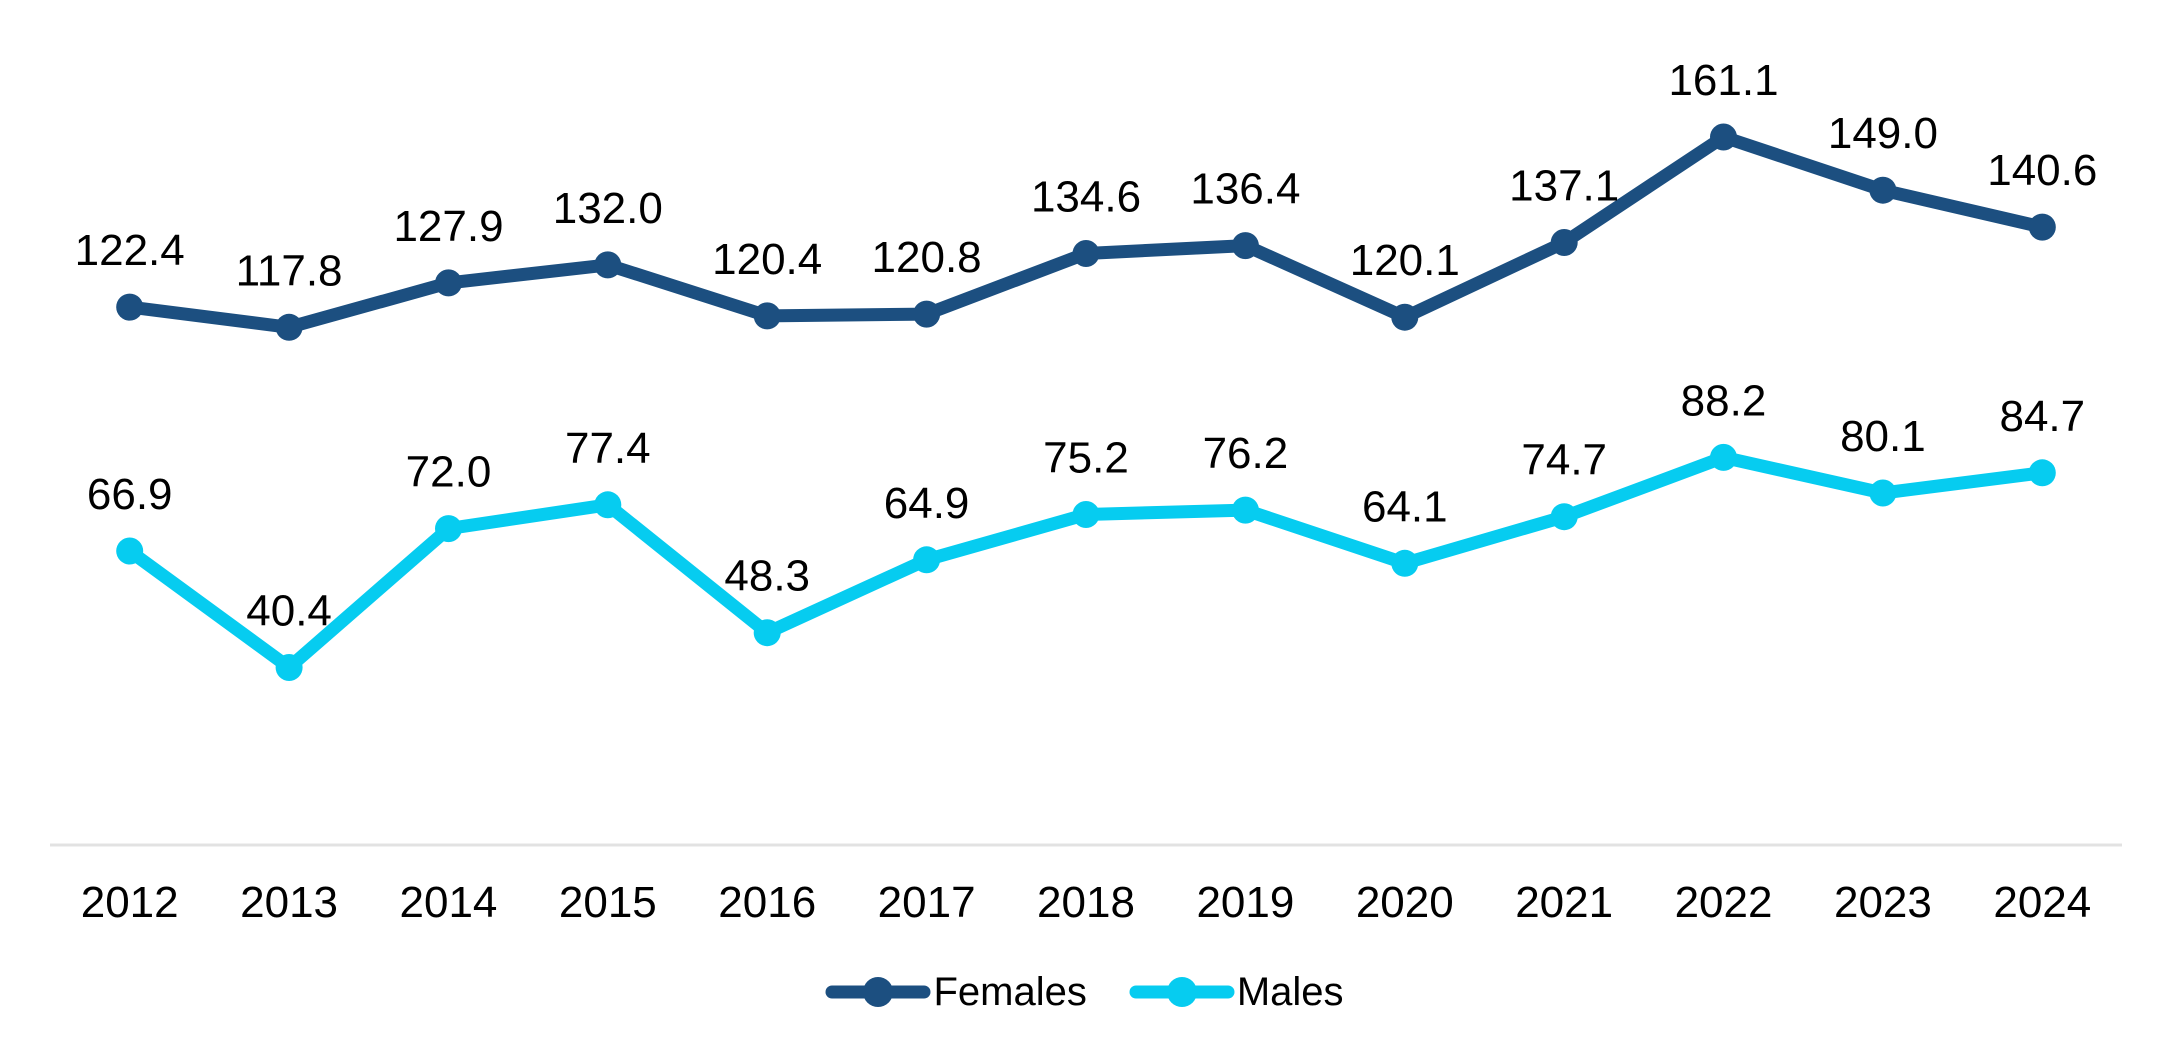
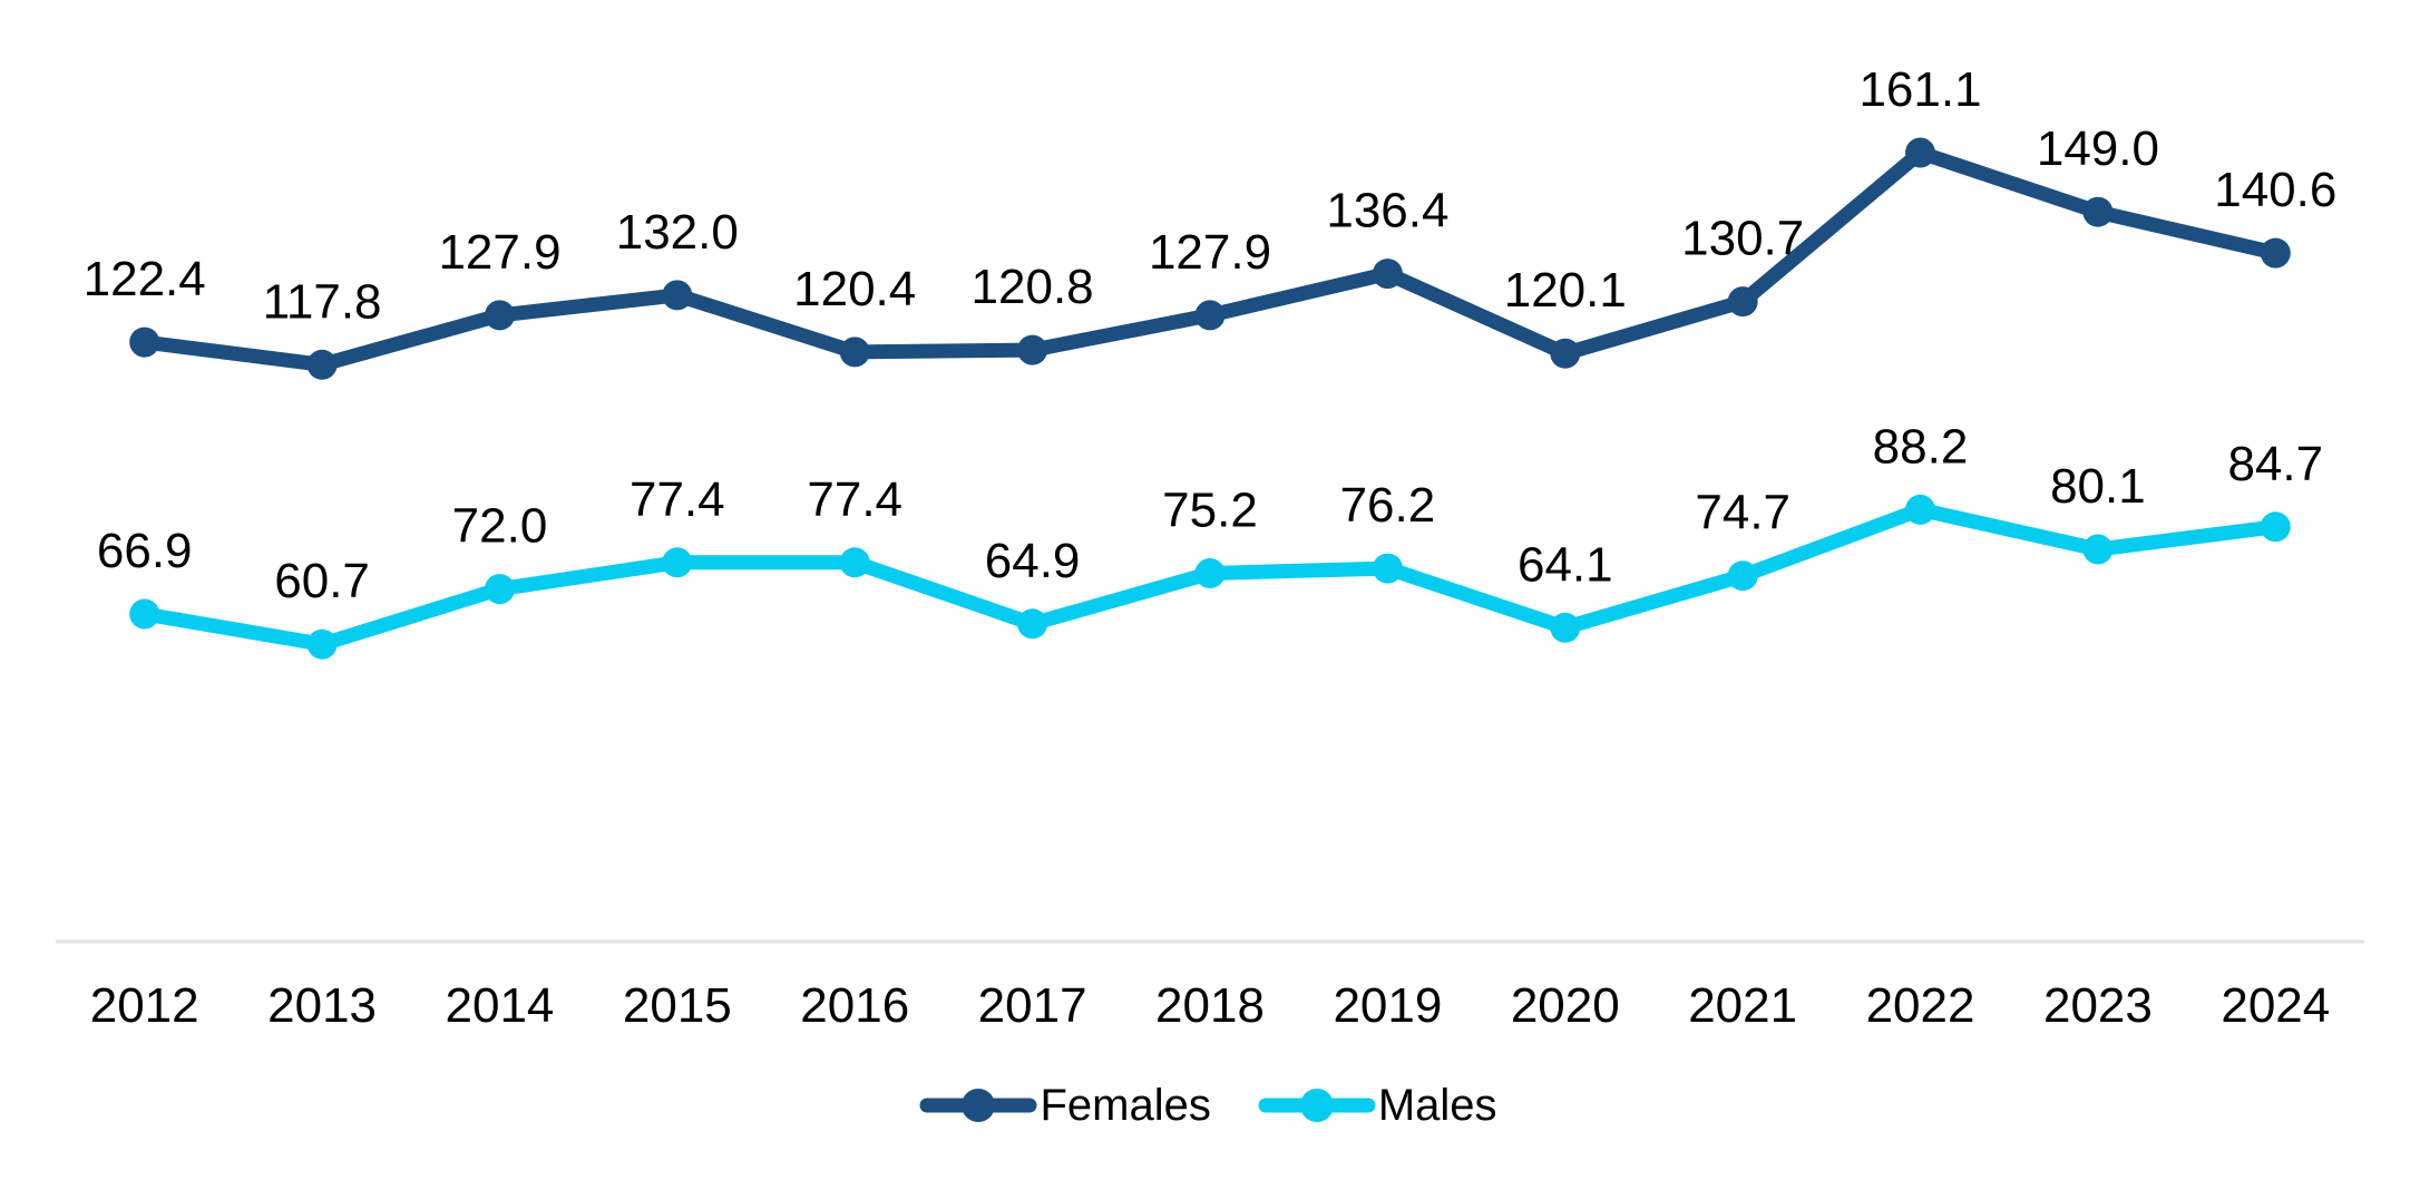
Males/2013: 40.4 -> 60.7
Males/2016: 48.3 -> 77.4
Females/2018: 134.6 -> 127.9
Females/2021: 137.1 -> 130.7
